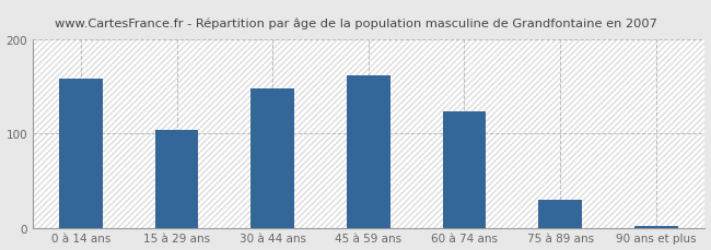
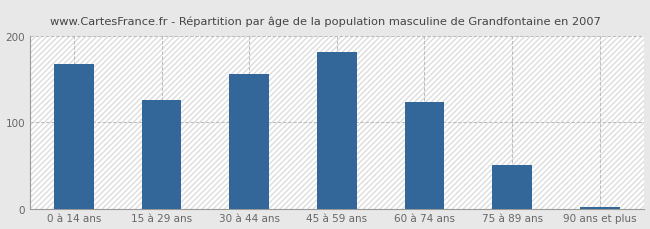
0 à 14 ans: 158 -> 168
15 à 29 ans: 104 -> 126
30 à 44 ans: 148 -> 156
45 à 59 ans: 162 -> 182
75 à 89 ans: 30 -> 50
